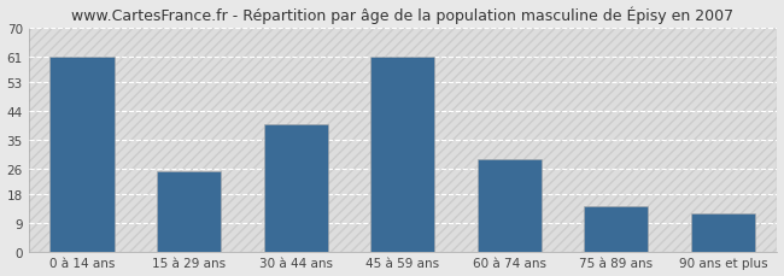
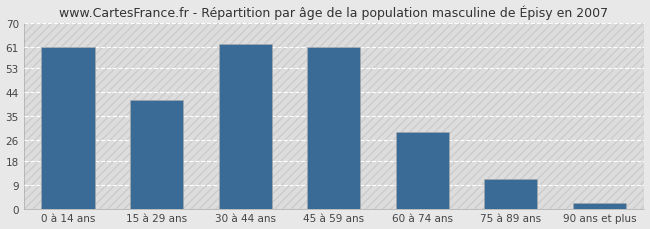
15 à 29 ans: 25 -> 41
30 à 44 ans: 40 -> 62
75 à 89 ans: 14 -> 11
90 ans et plus: 12 -> 2
